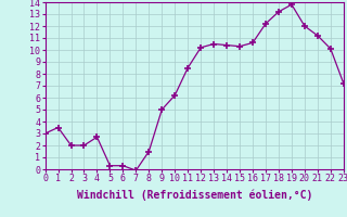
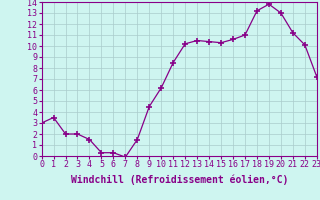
4: 2.7 -> 1.5
9: 5.0 -> 4.5
17: 12.2 -> 11.0
20: 12.0 -> 13.0
